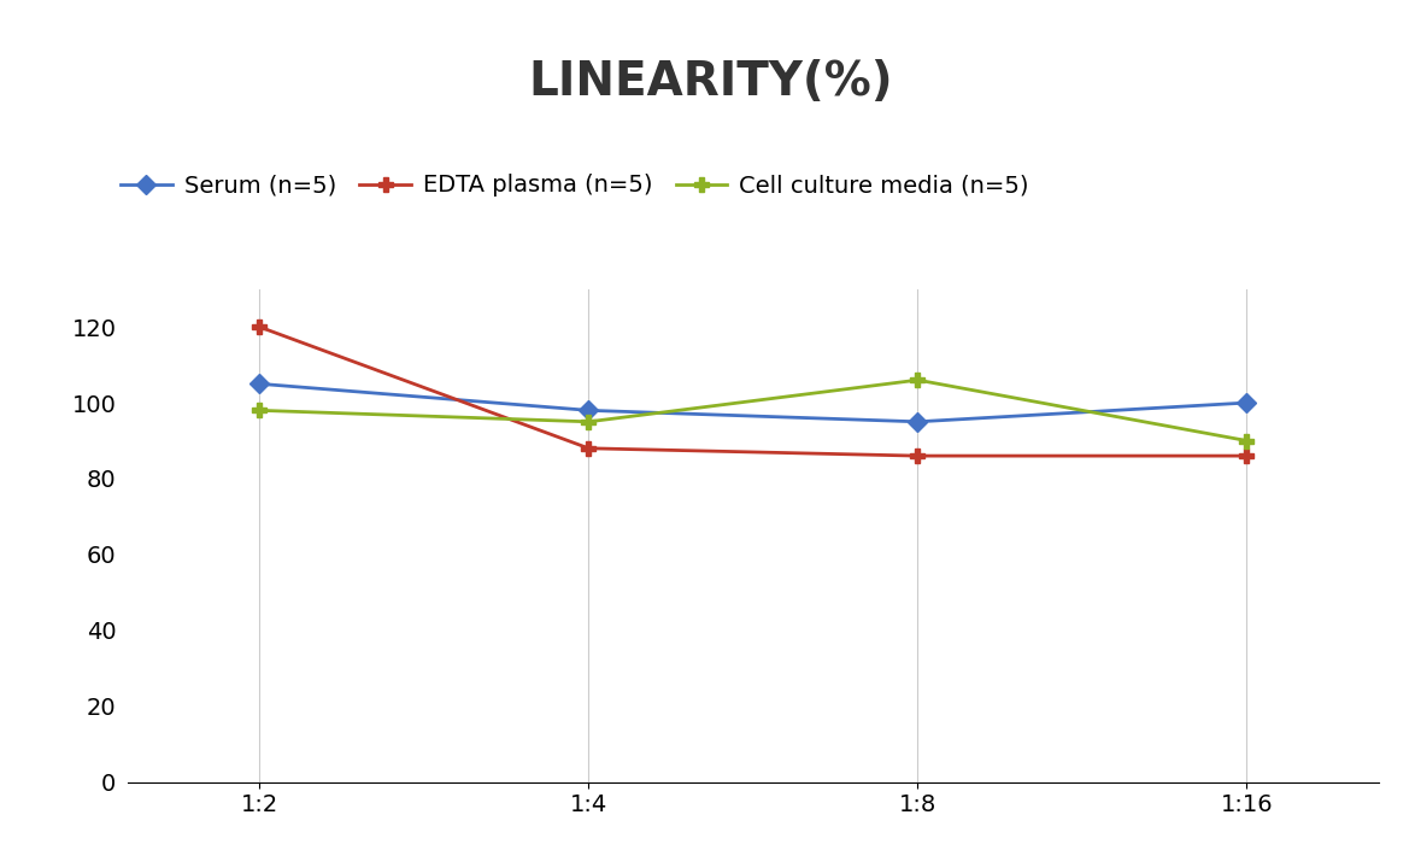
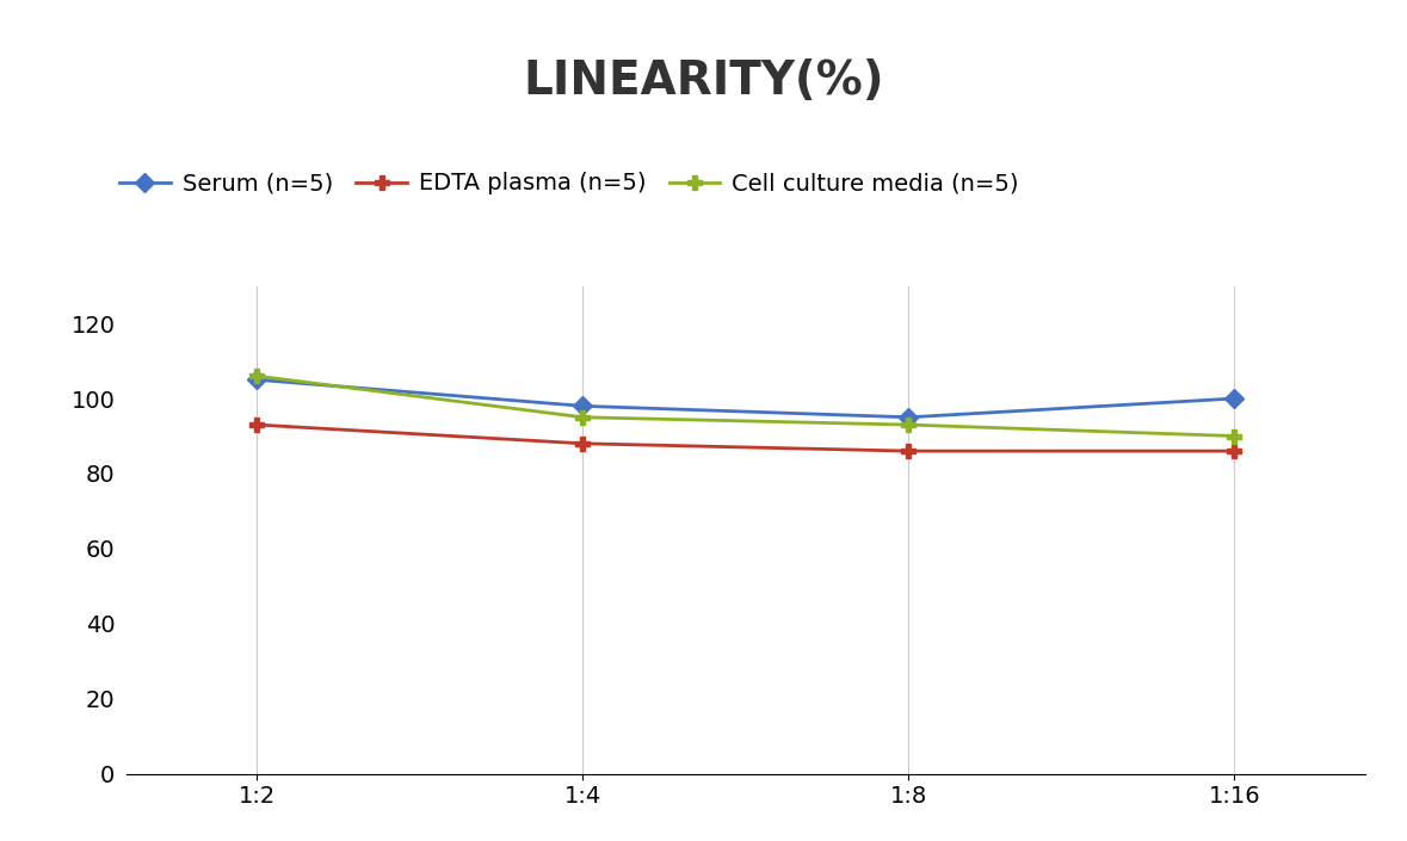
EDTA plasma (n=5)/1:2: 120 -> 93
Cell culture media (n=5)/1:2: 98 -> 106
Cell culture media (n=5)/1:8: 106 -> 93
